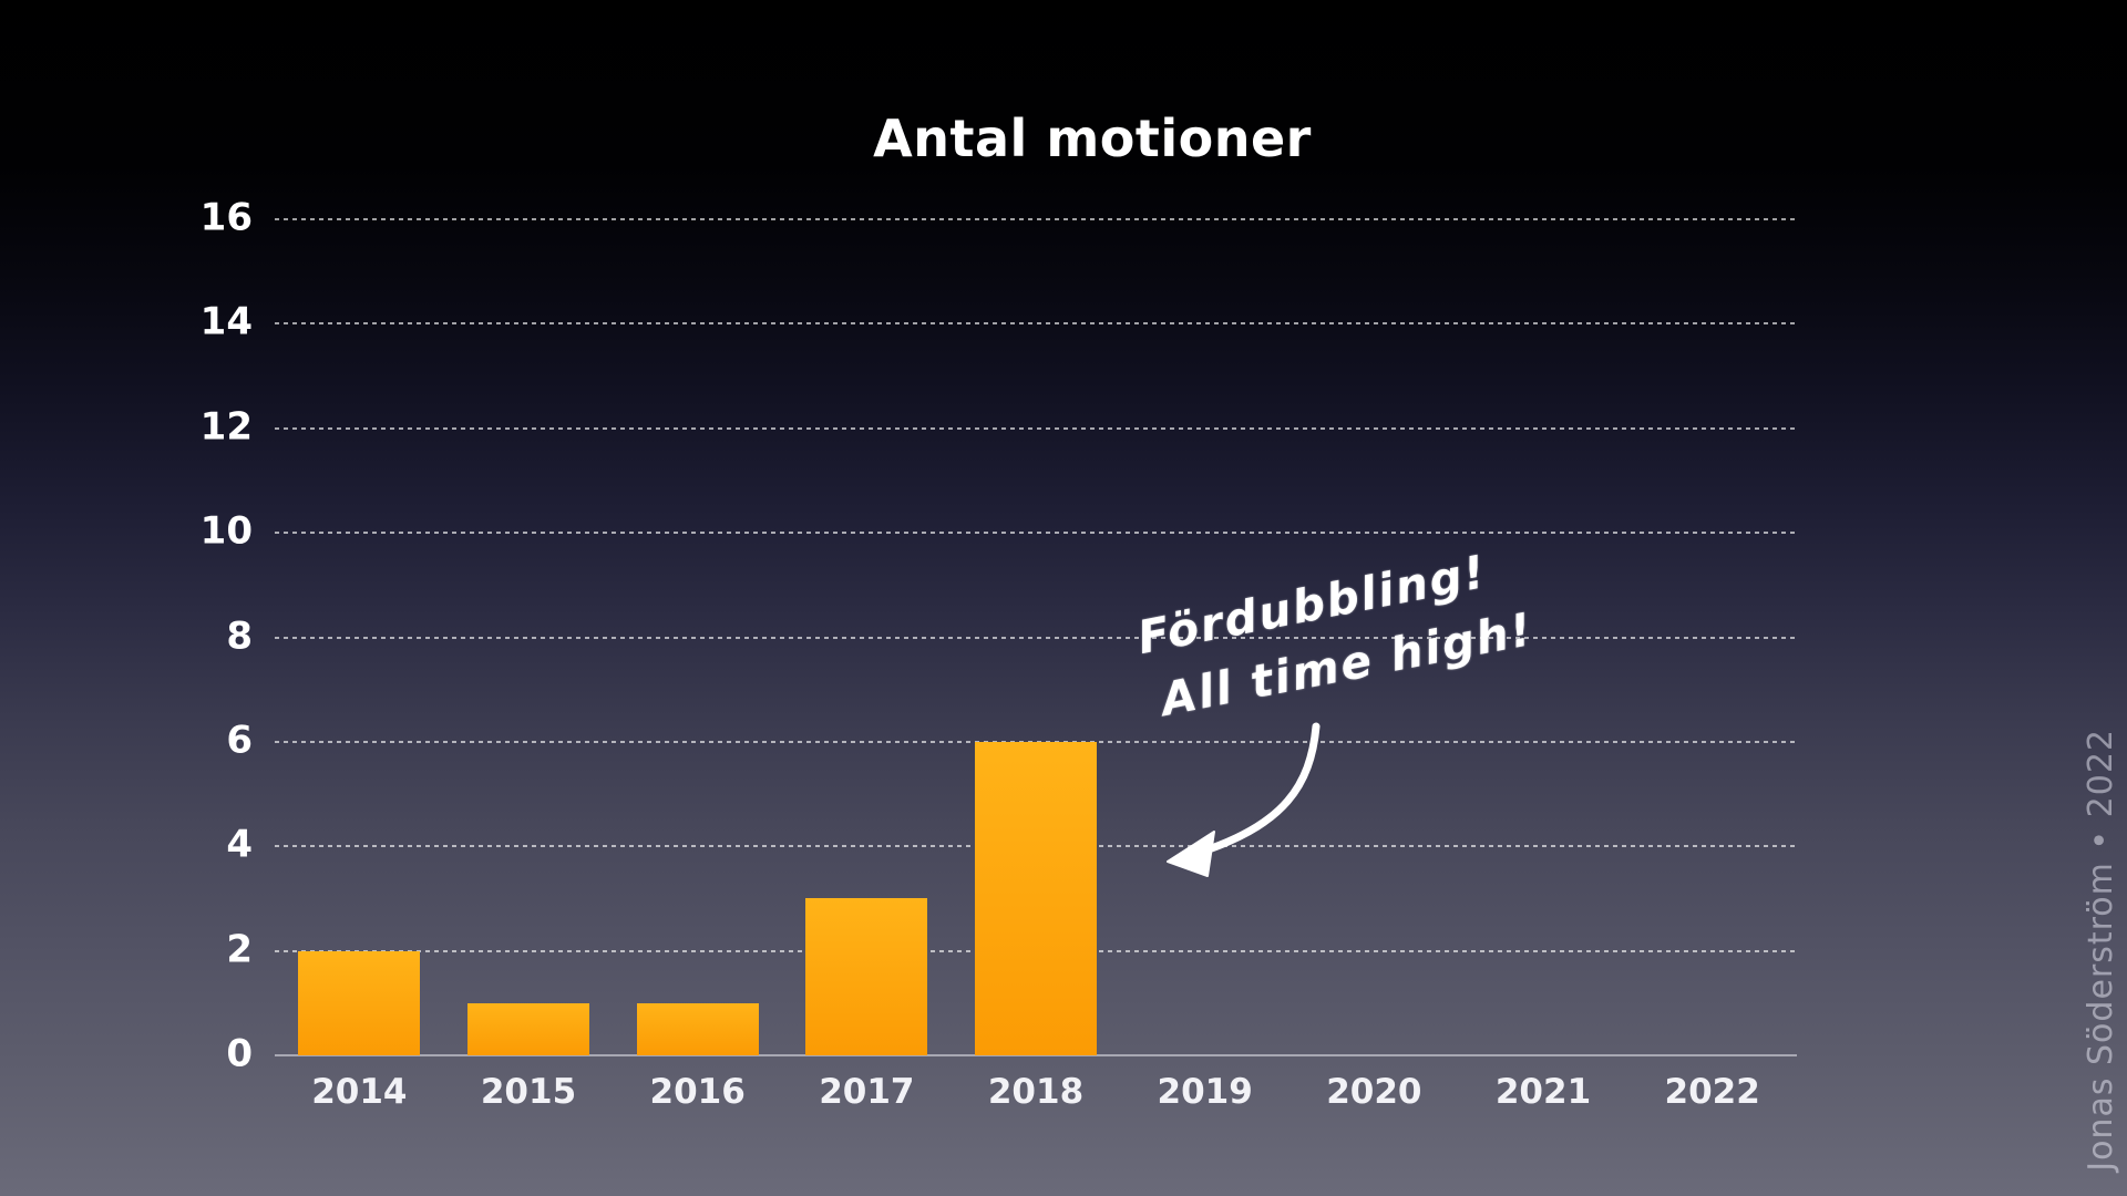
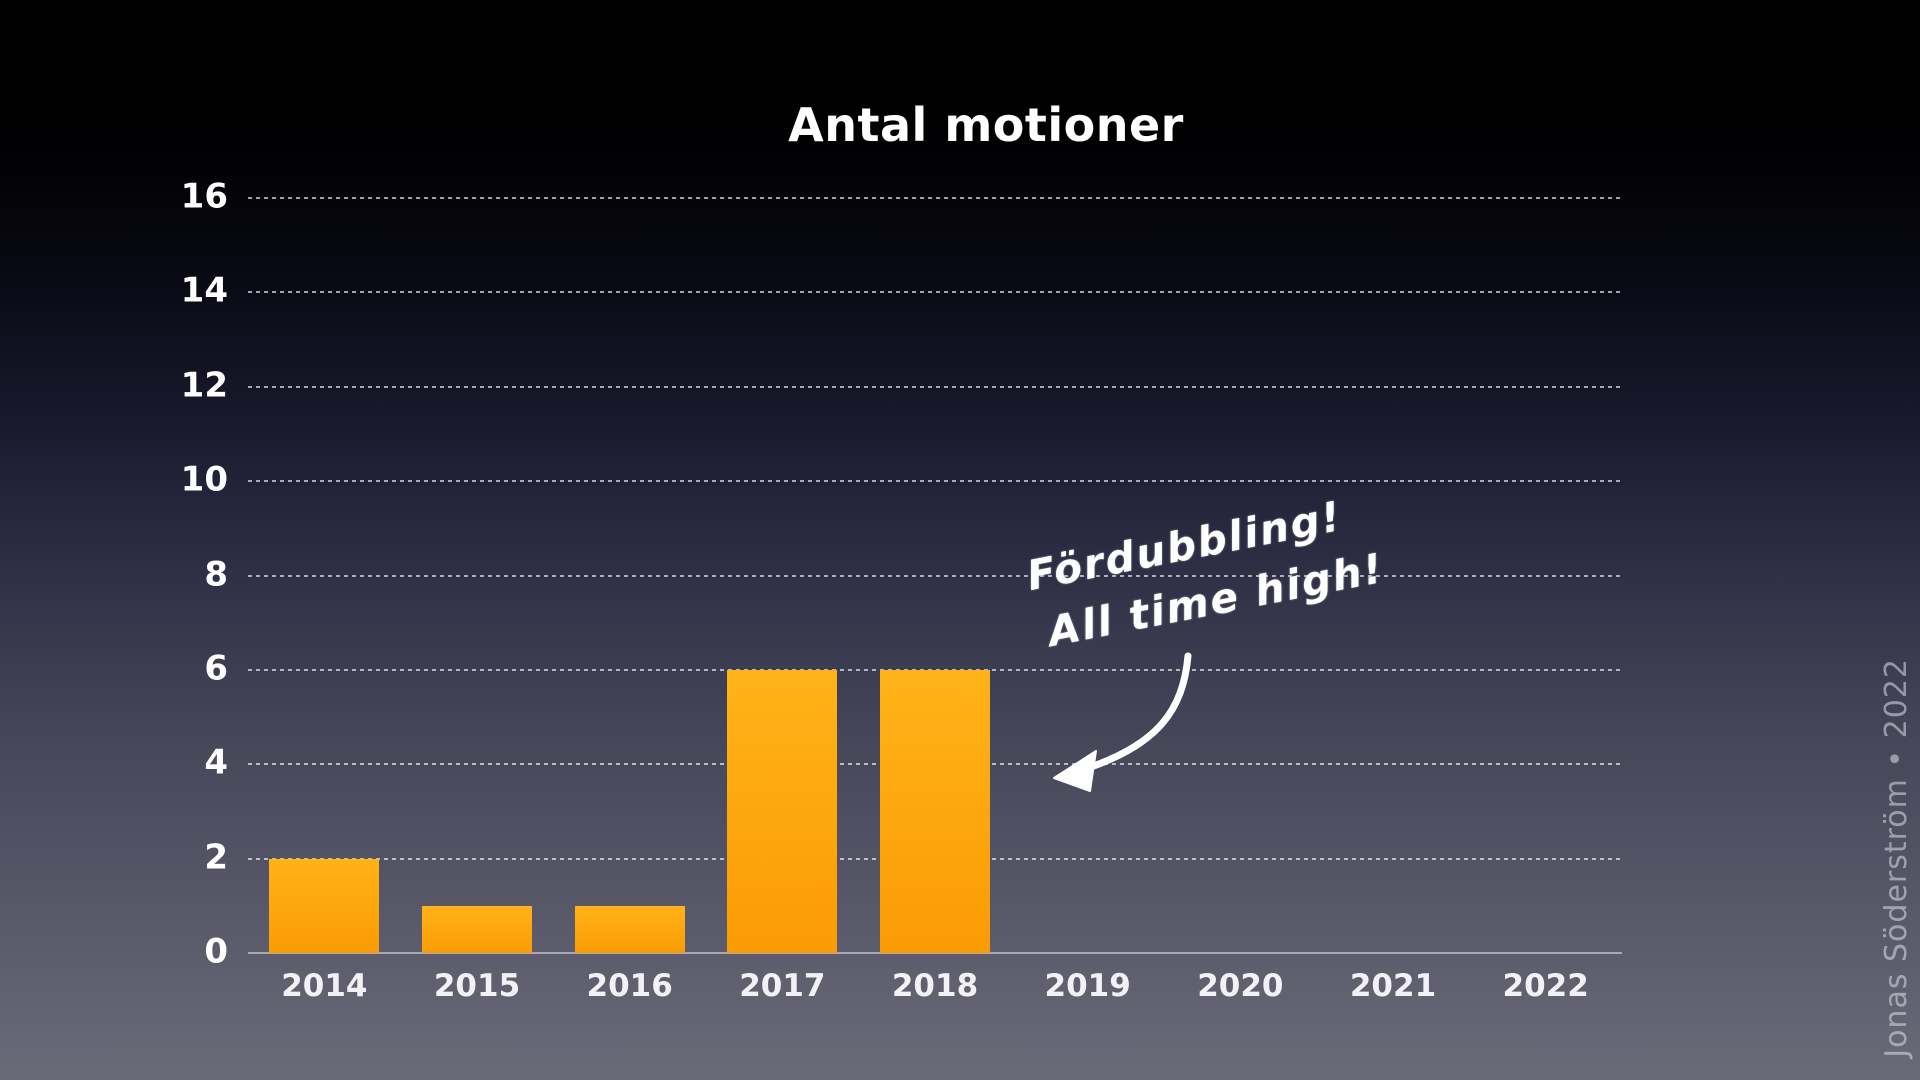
2017: 3 -> 6
